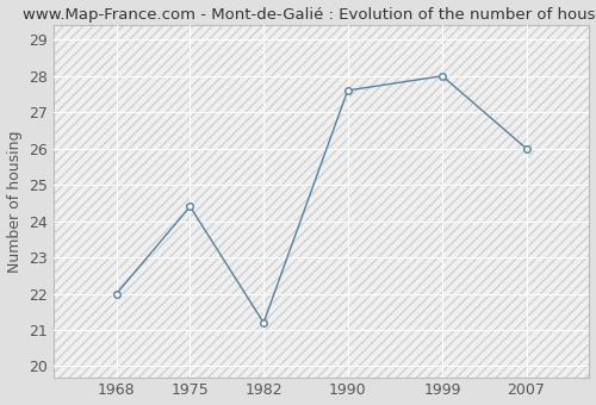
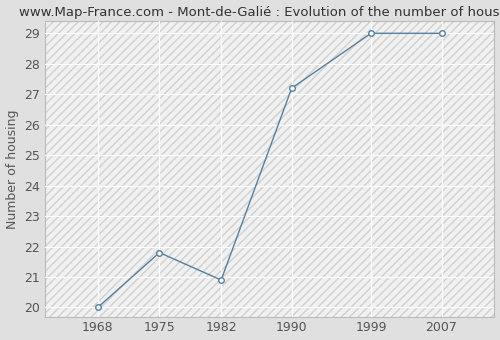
1968: 22.0 -> 20.0
1975: 24.4 -> 21.8
1982: 21.2 -> 20.9
1990: 27.6 -> 27.2
1999: 28.0 -> 29.0
2007: 26.0 -> 29.0
